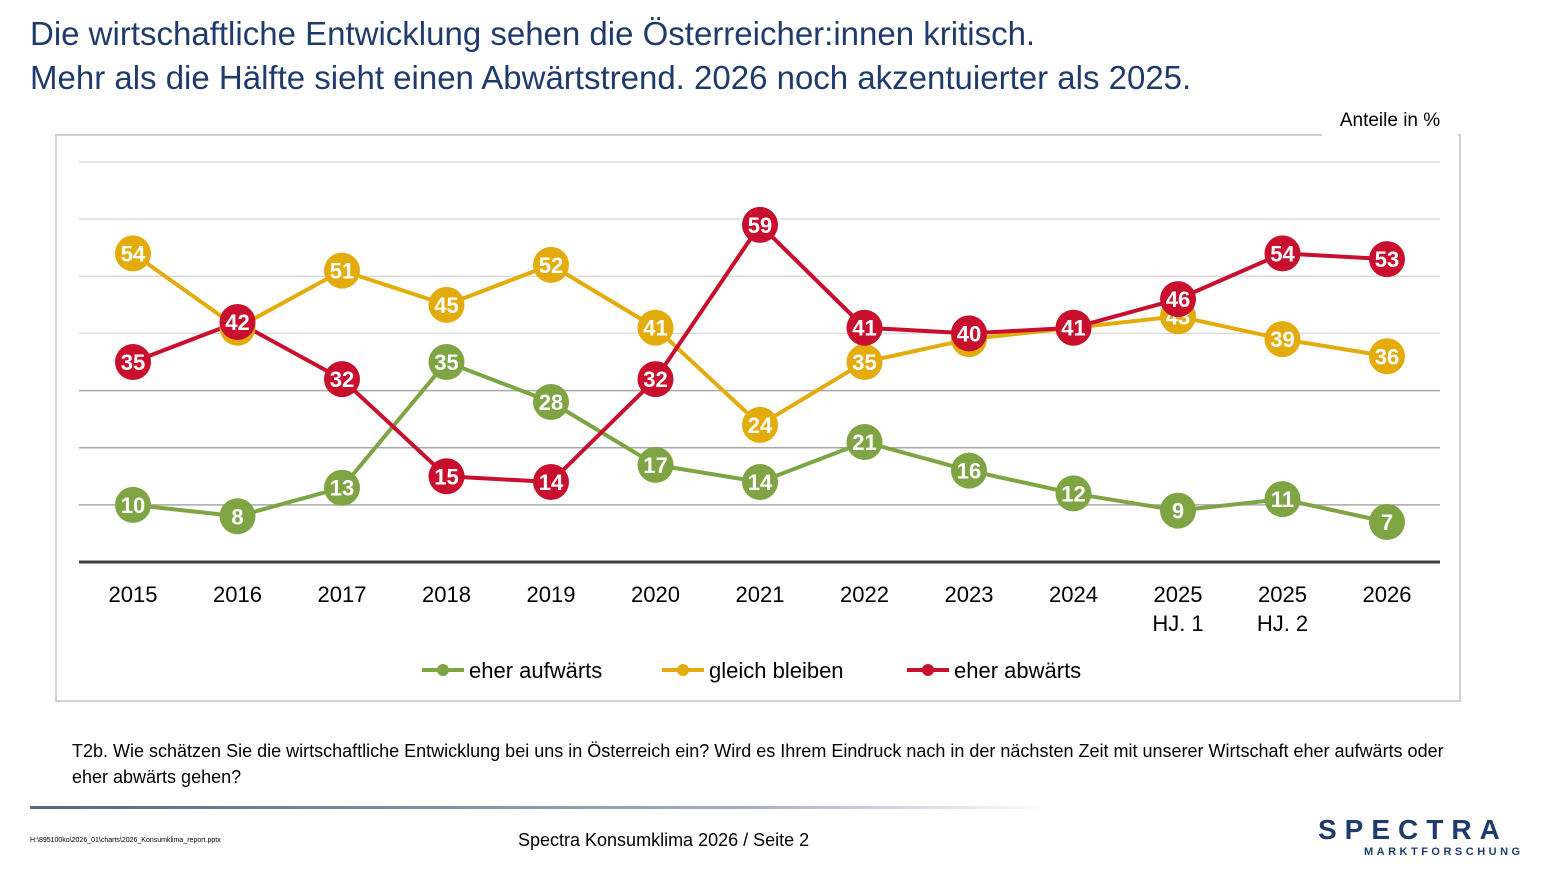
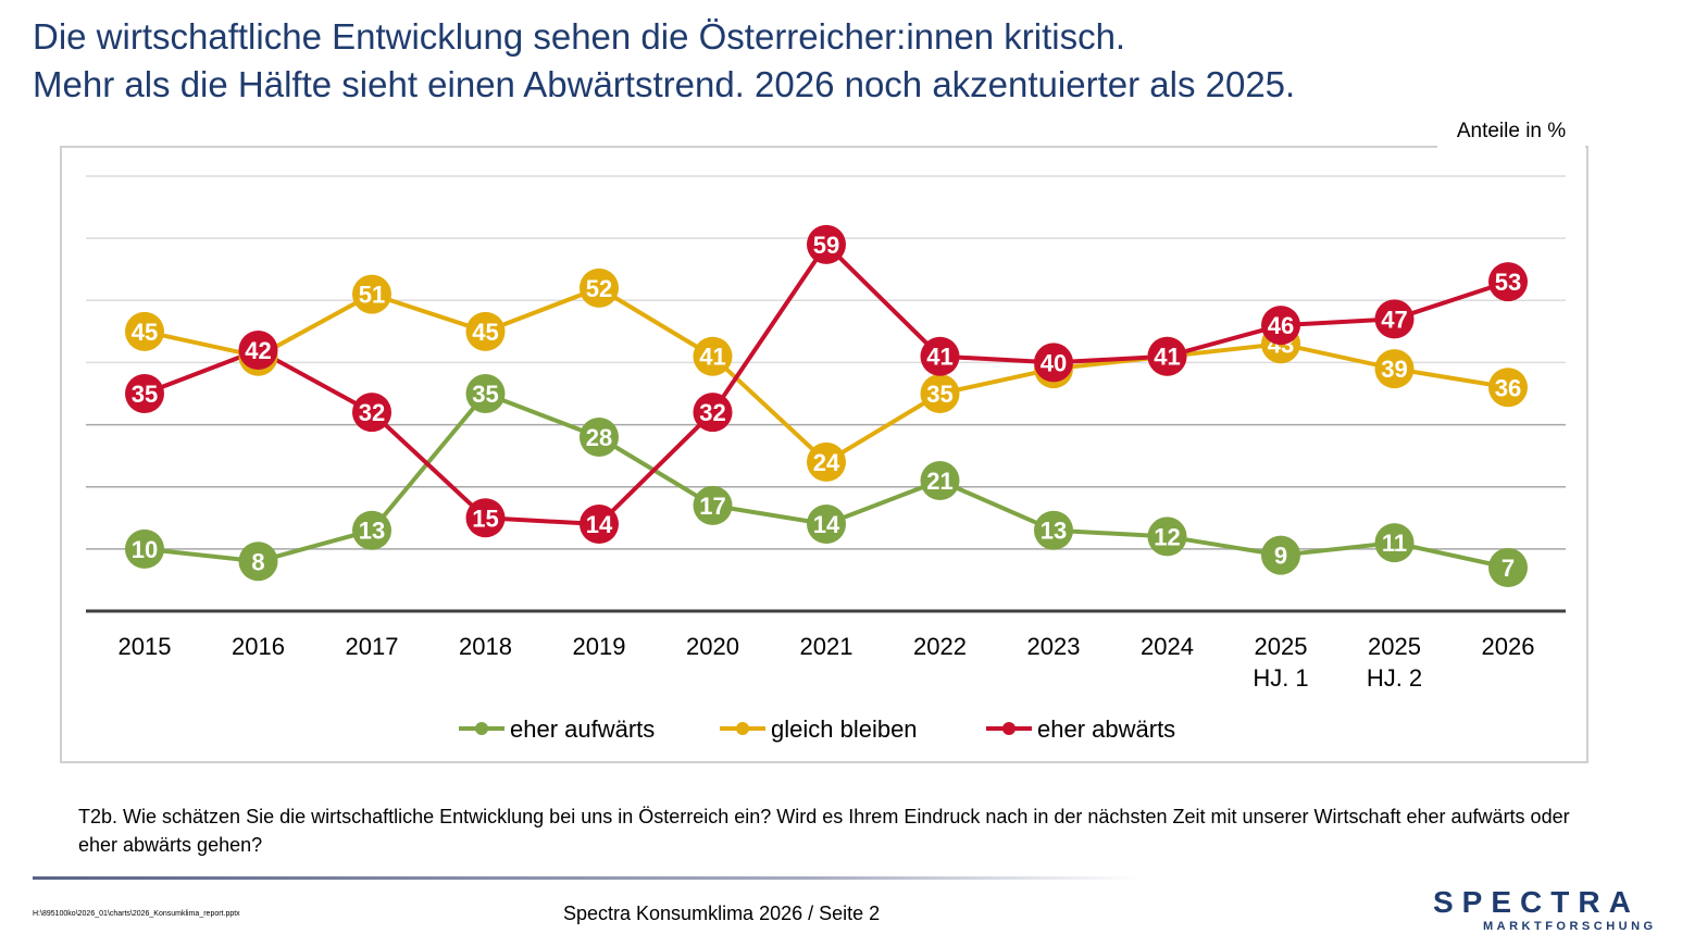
gleich bleiben/2015: 54 -> 45
eher aufwärts/2023: 16 -> 13
eher abwärts/2025 HJ. 2: 54 -> 47
